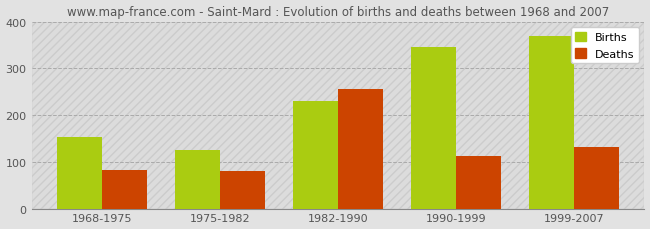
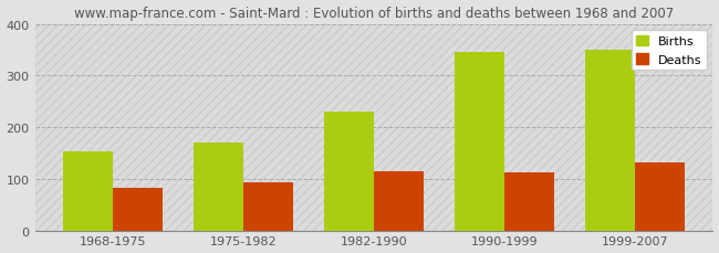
Births/1975-1982: 125 -> 170
Deaths/1975-1982: 80 -> 93
Deaths/1982-1990: 255 -> 115
Births/1999-2007: 370 -> 350
